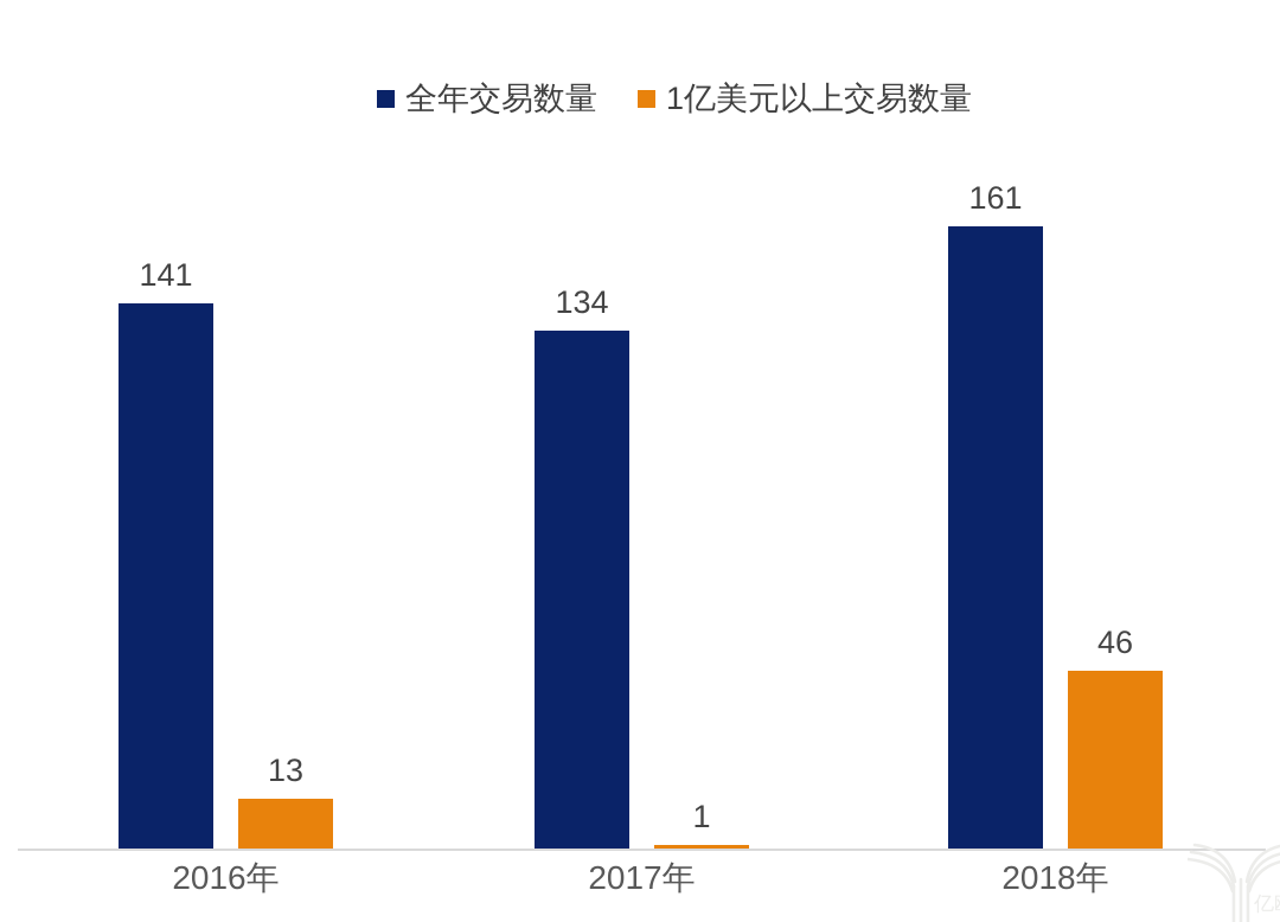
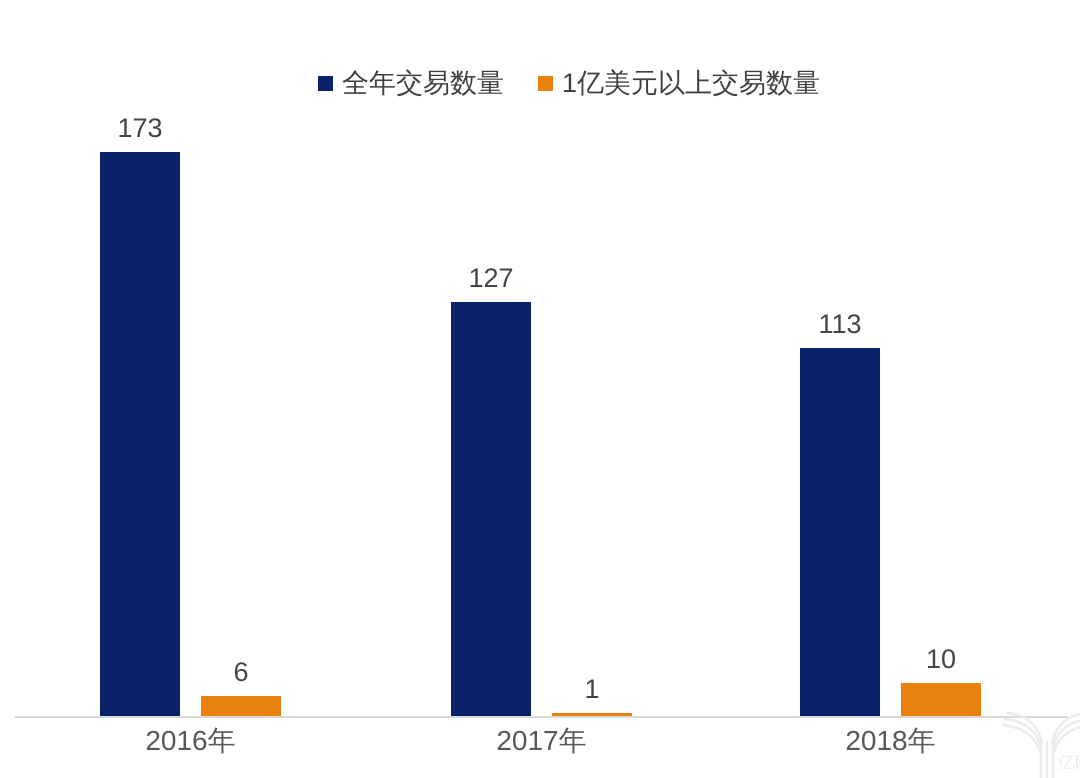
全年交易数量/2016年: 141 -> 173
1亿美元以上交易数量/2016年: 13 -> 6
全年交易数量/2017年: 134 -> 127
全年交易数量/2018年: 161 -> 113
1亿美元以上交易数量/2018年: 46 -> 10
